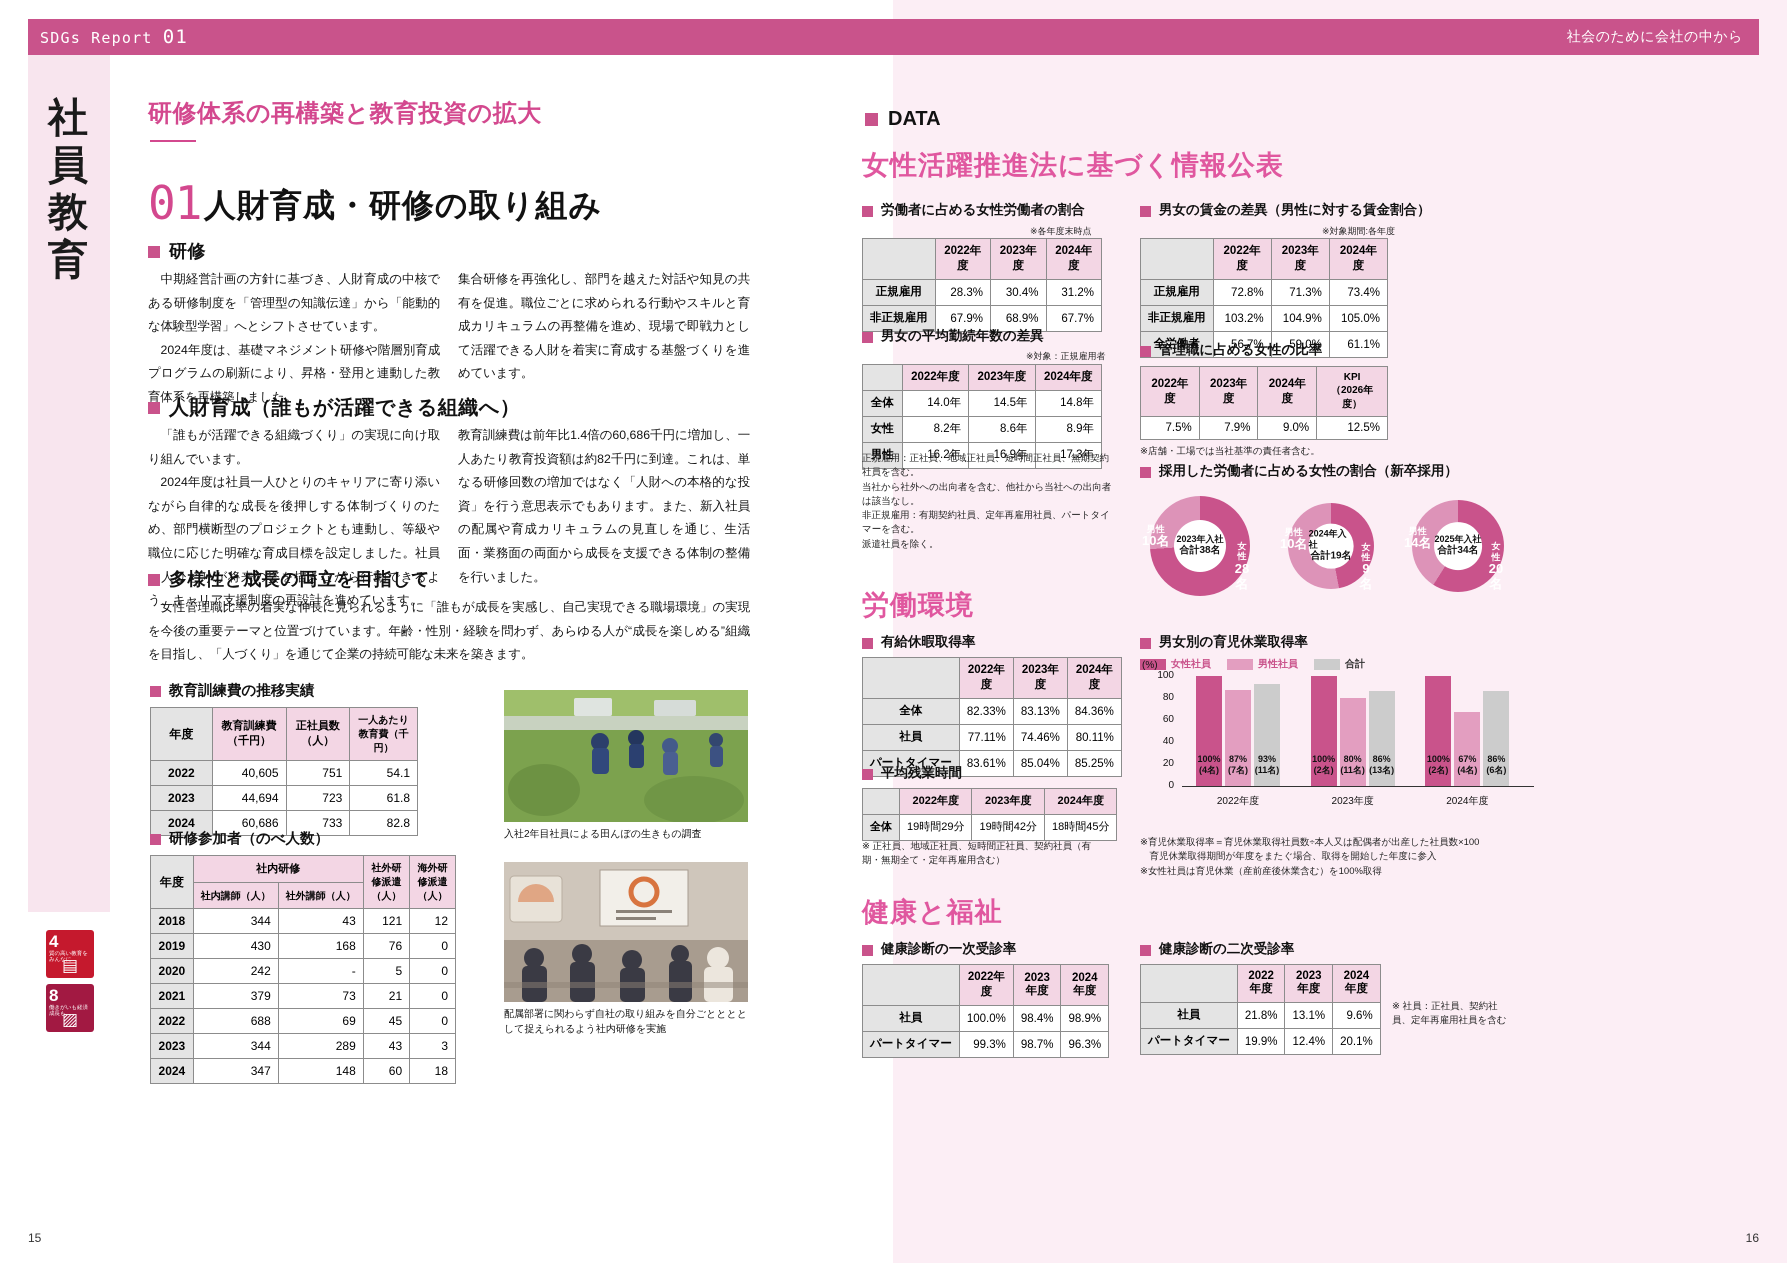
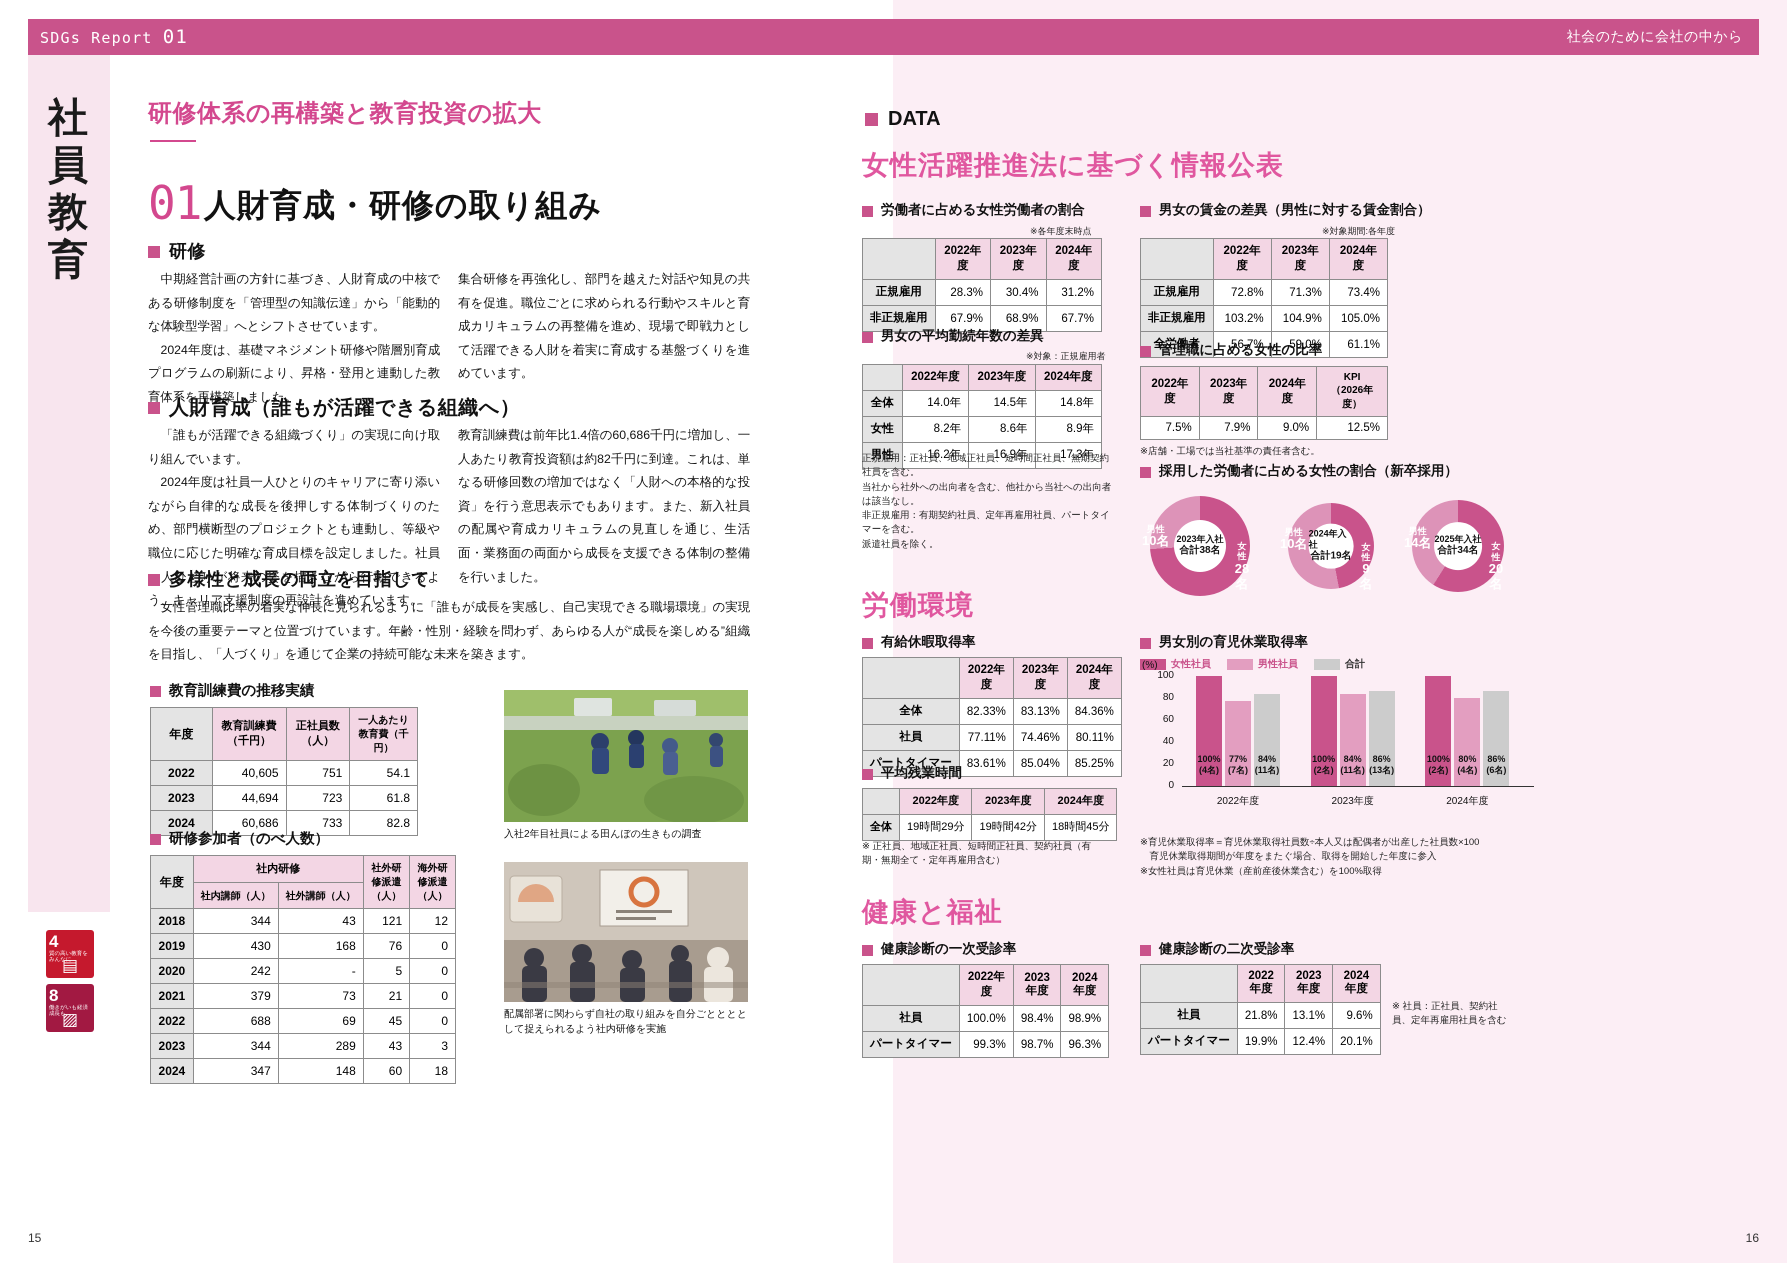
男性社員/2022年度: 87% -> 77%
合計/2022年度: 93% -> 84%
男性社員/2023年度: 80% -> 84%
男性社員/2024年度: 67% -> 80%
